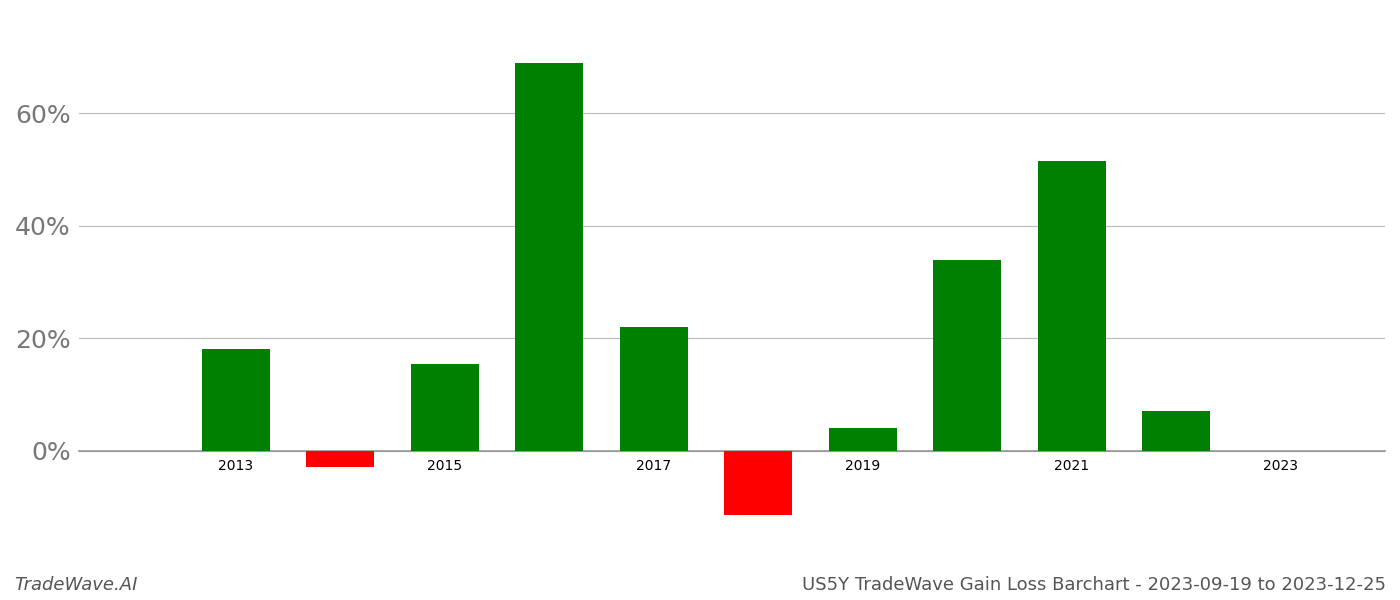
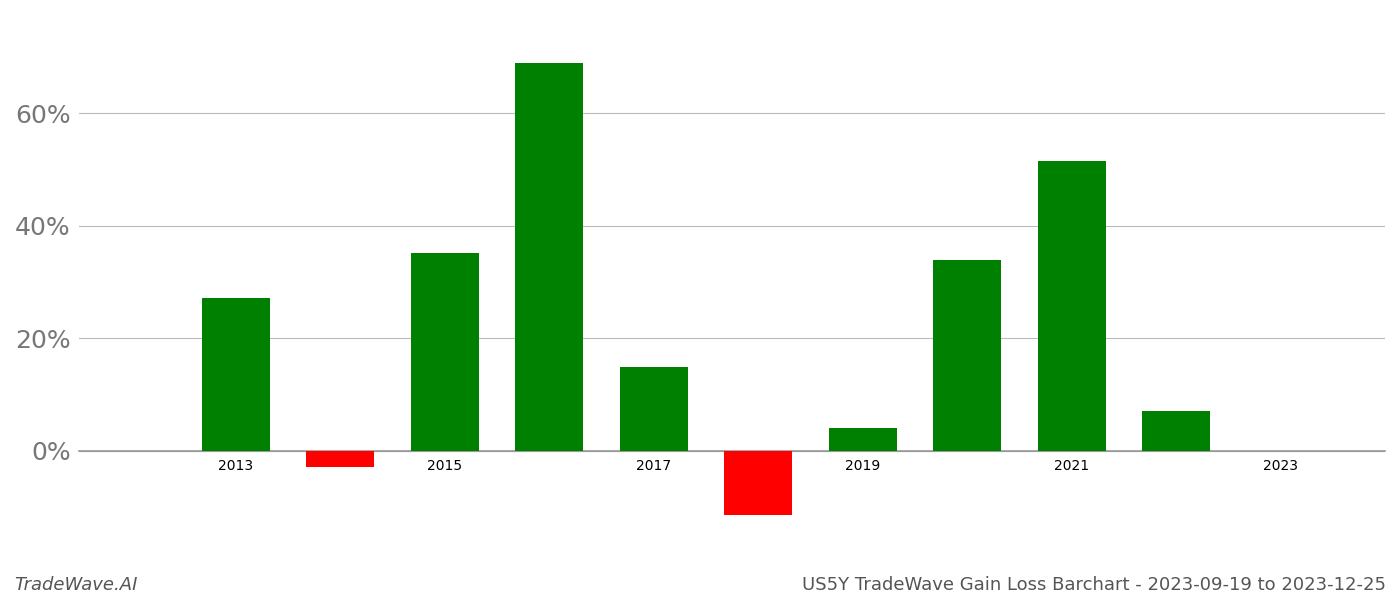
2013: 18.0% -> 27.2%
2015: 15.5% -> 35.2%
2017: 22.0% -> 14.8%
